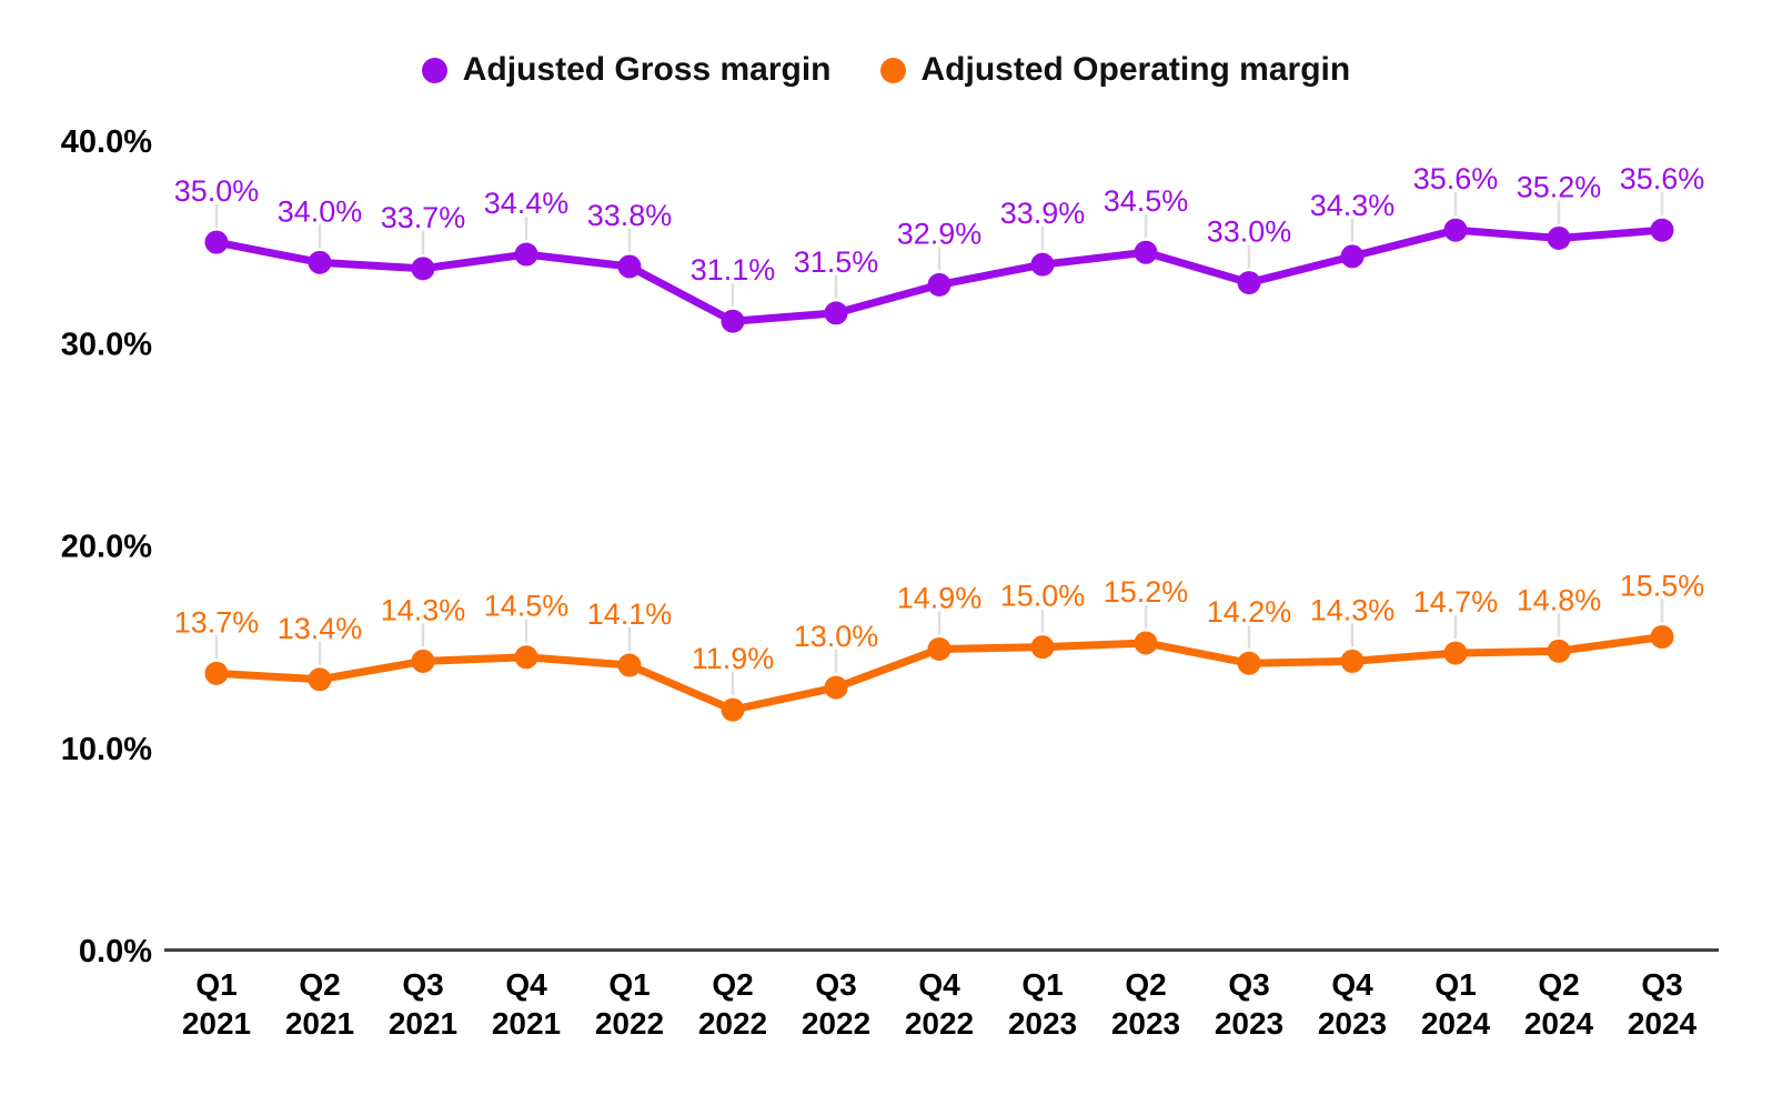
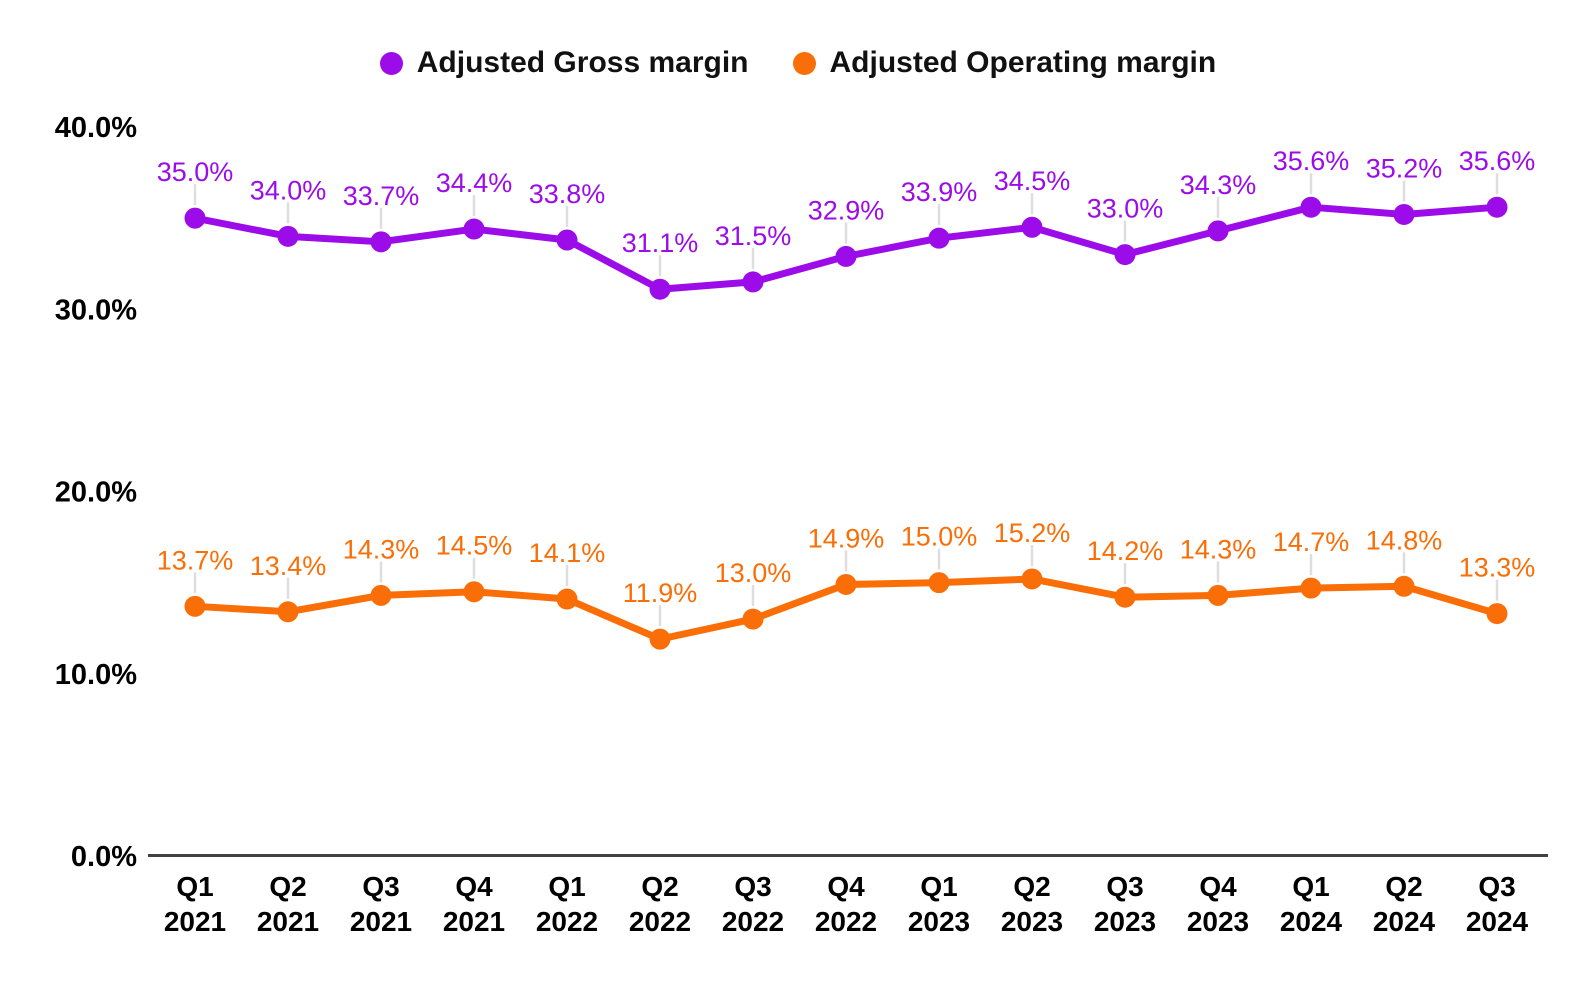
Adjusted Operating margin/Q3 2024: 15.5% -> 13.3%
